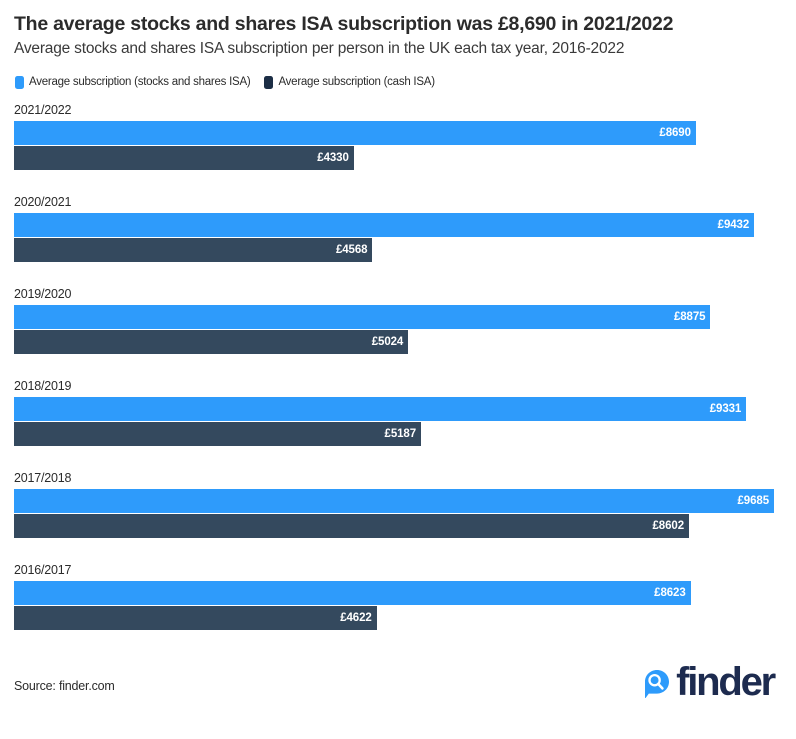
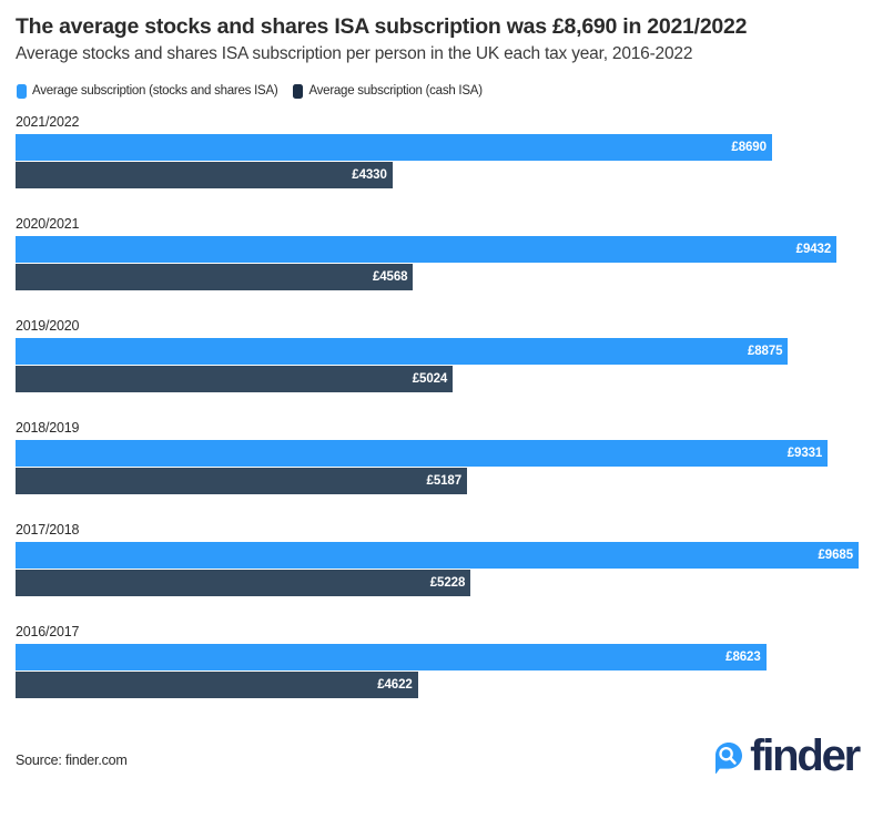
Average subscription (cash ISA)/2017/2018: £8602 -> £5228
